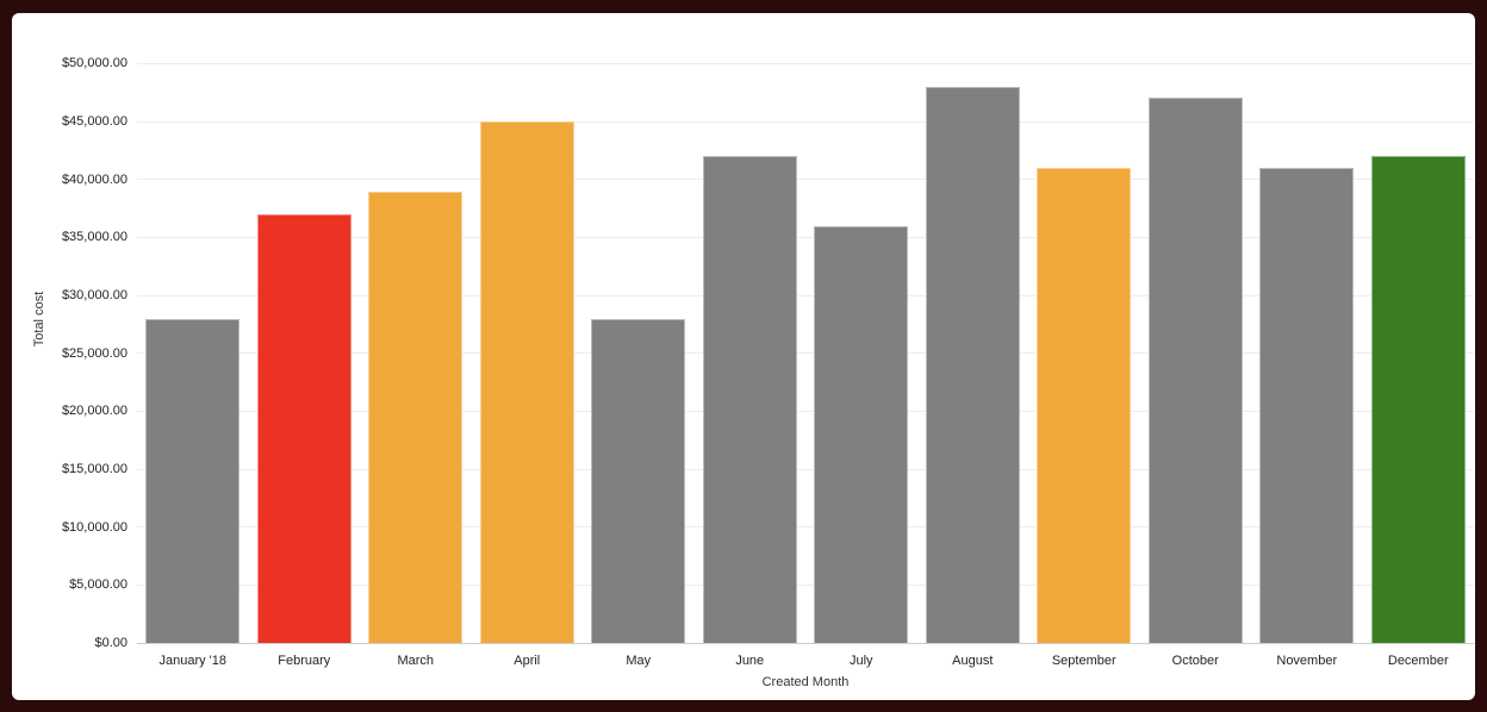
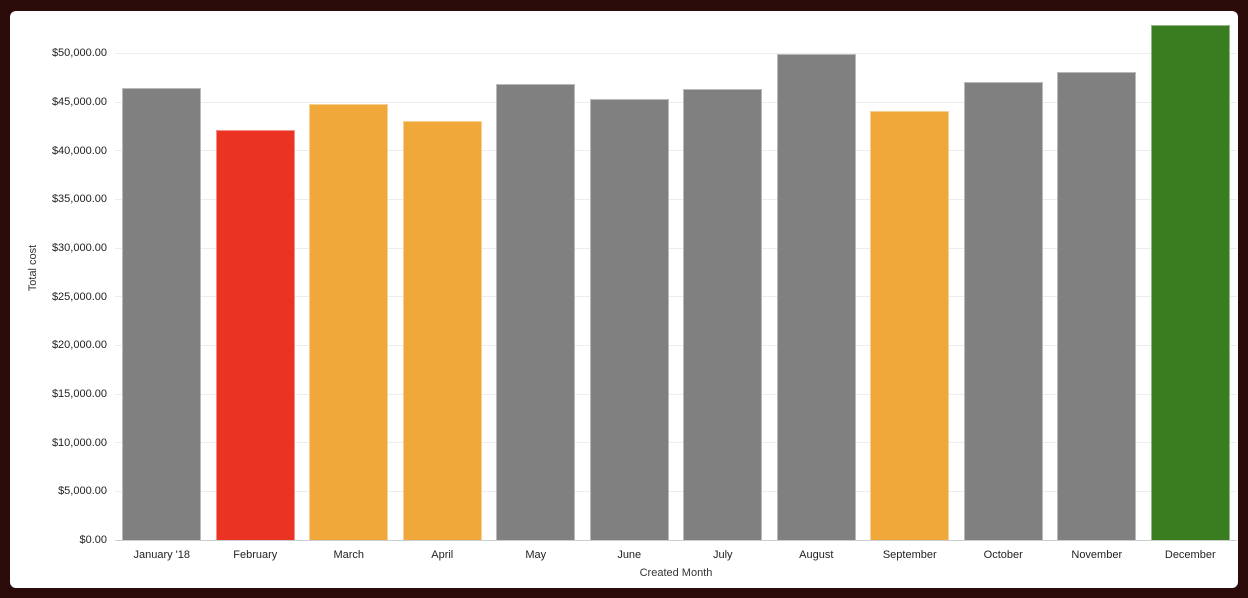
January '18: $28000 -> $46000
February: $37000 -> $42000
March: $39000 -> $45000
April: $45000 -> $43000
May: $28000 -> $47000
June: $42000 -> $45000
July: $36000 -> $46000
August: $48000 -> $50000
September: $41000 -> $44000
November: $41000 -> $48000
December: $42000 -> $53000
